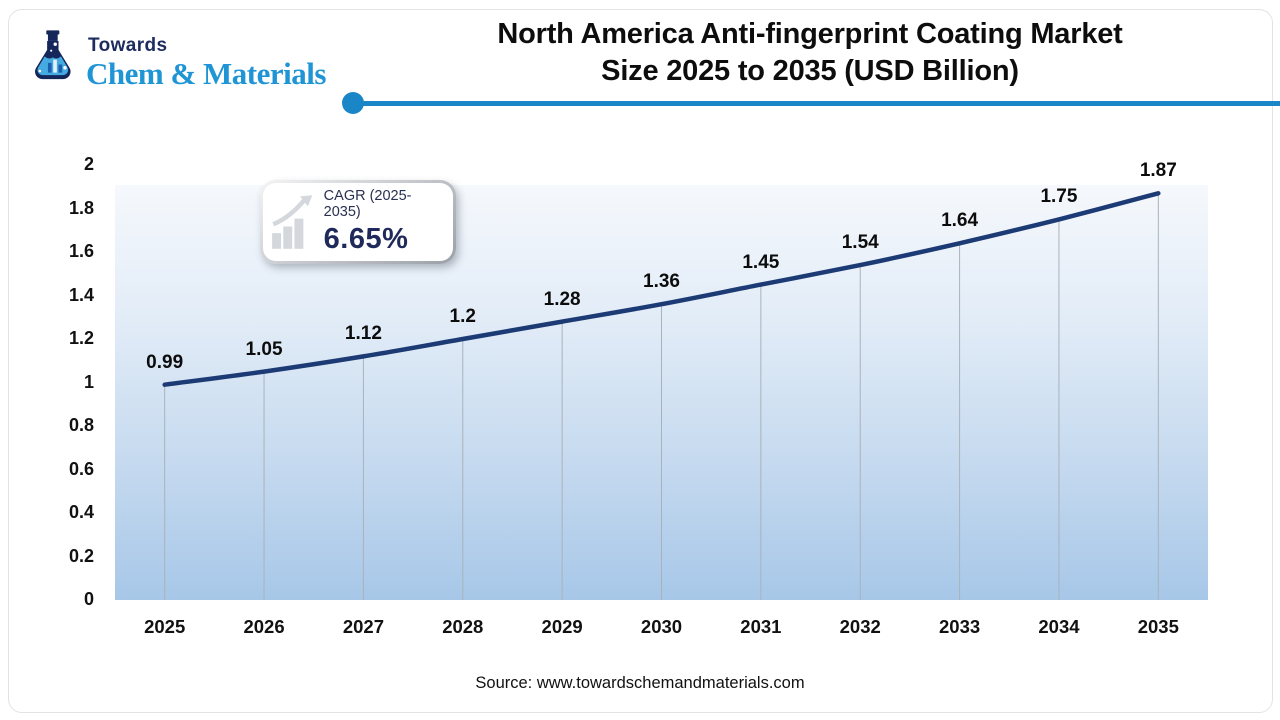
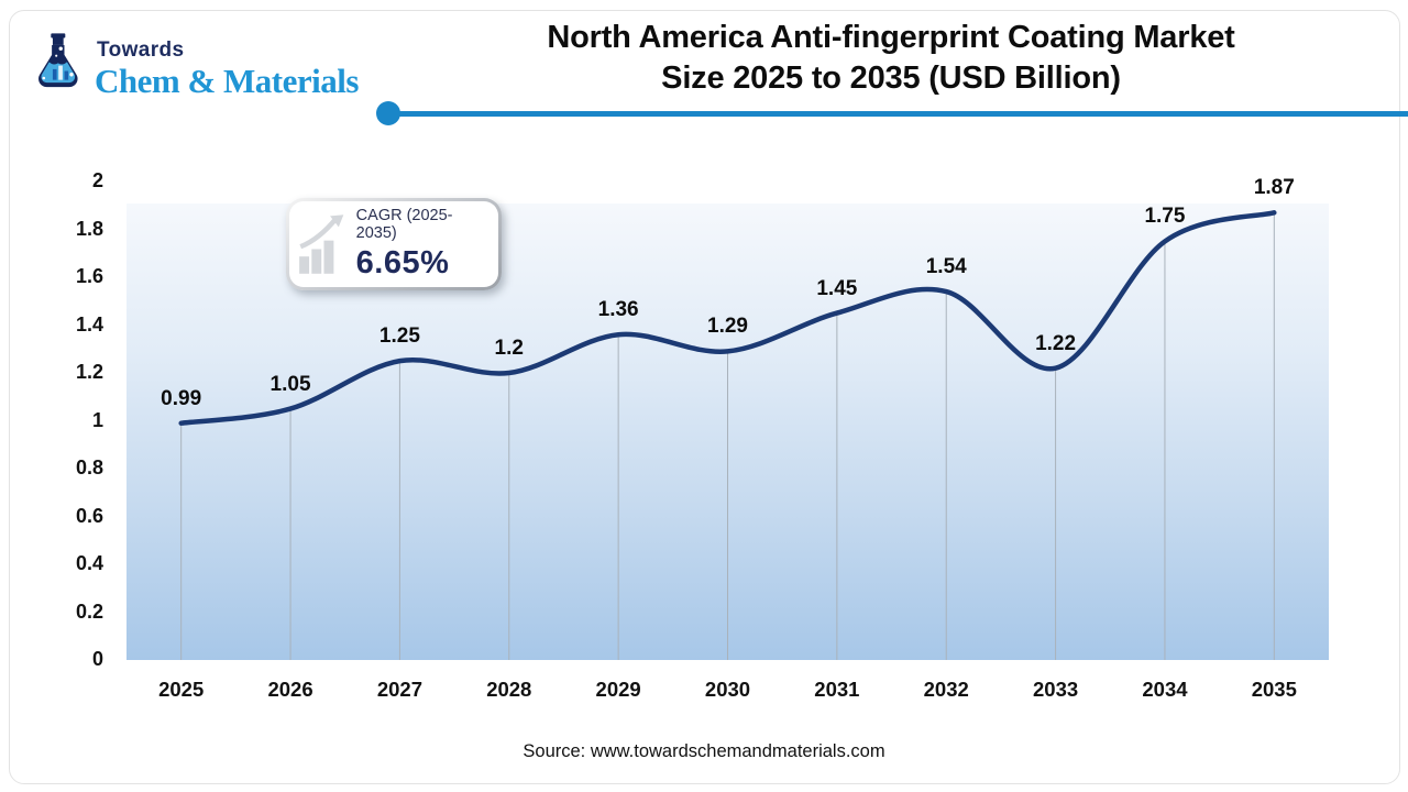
2027: 1.12 -> 1.25
2029: 1.28 -> 1.36
2030: 1.36 -> 1.29
2033: 1.64 -> 1.22
